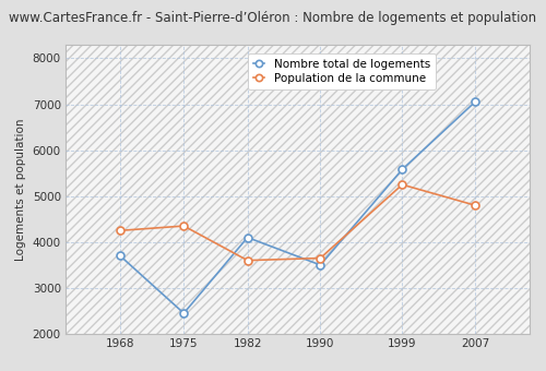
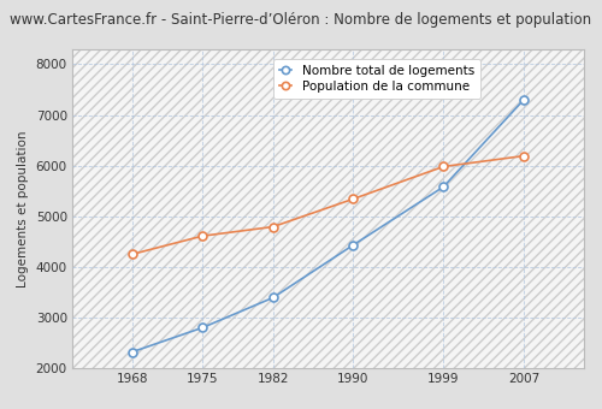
Nombre total de logements/1968: 3700 -> 2320
Nombre total de logements/1975: 2450 -> 2800
Population de la commune/1975: 4350 -> 4610
Nombre total de logements/1982: 4100 -> 3390
Population de la commune/1982: 3600 -> 4790
Nombre total de logements/1990: 3500 -> 4430
Population de la commune/1990: 3650 -> 5340
Population de la commune/1999: 5250 -> 5980
Nombre total de logements/2007: 7050 -> 7300
Population de la commune/2007: 4800 -> 6190
